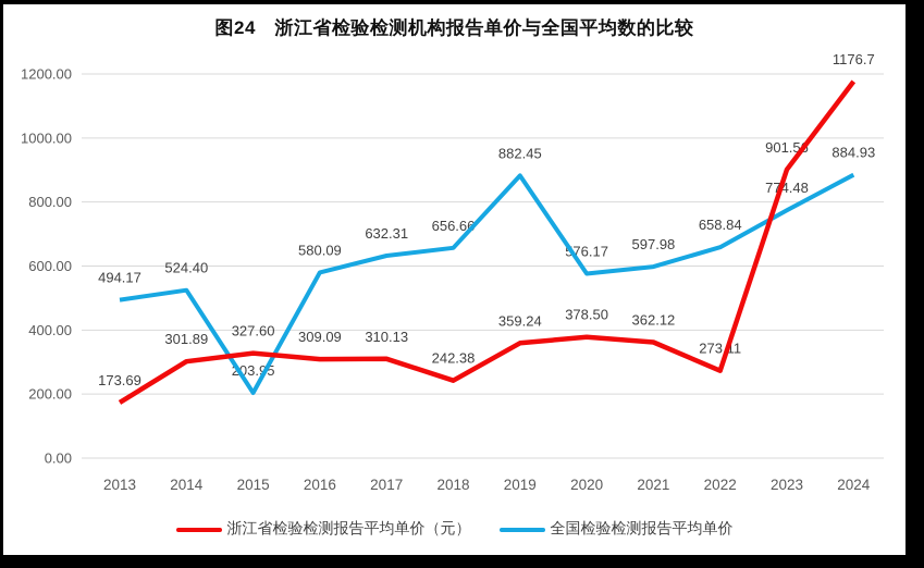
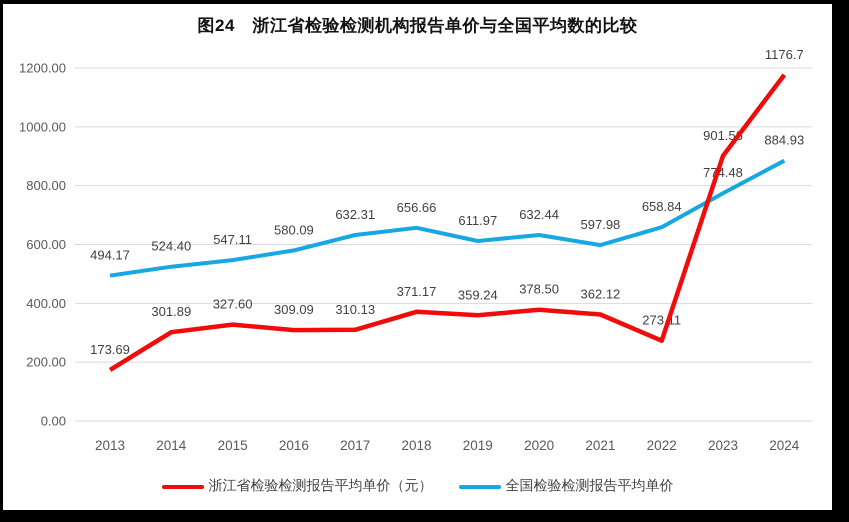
全国检验检测报告平均单价/2015: 203.95 -> 547.11
浙江省检验检测报告平均单价（元）/2018: 242.38 -> 371.17
全国检验检测报告平均单价/2019: 882.45 -> 611.97
全国检验检测报告平均单价/2020: 576.17 -> 632.44
